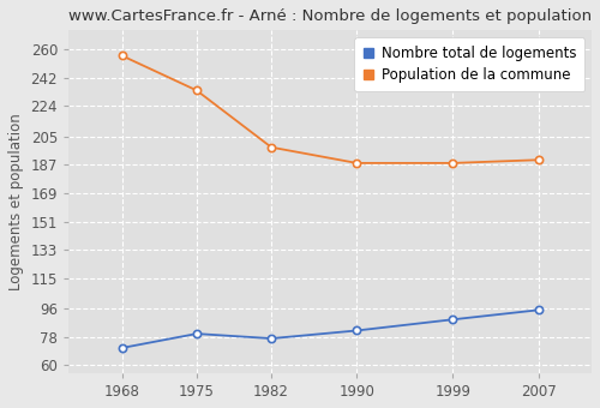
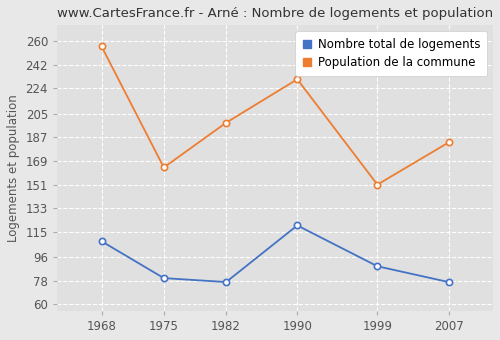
Nombre total de logements/1968: 71 -> 108
Population de la commune/1975: 234 -> 164
Nombre total de logements/1990: 82 -> 120
Population de la commune/1990: 188 -> 231
Population de la commune/1999: 188 -> 151
Nombre total de logements/2007: 95 -> 77
Population de la commune/2007: 190 -> 183
